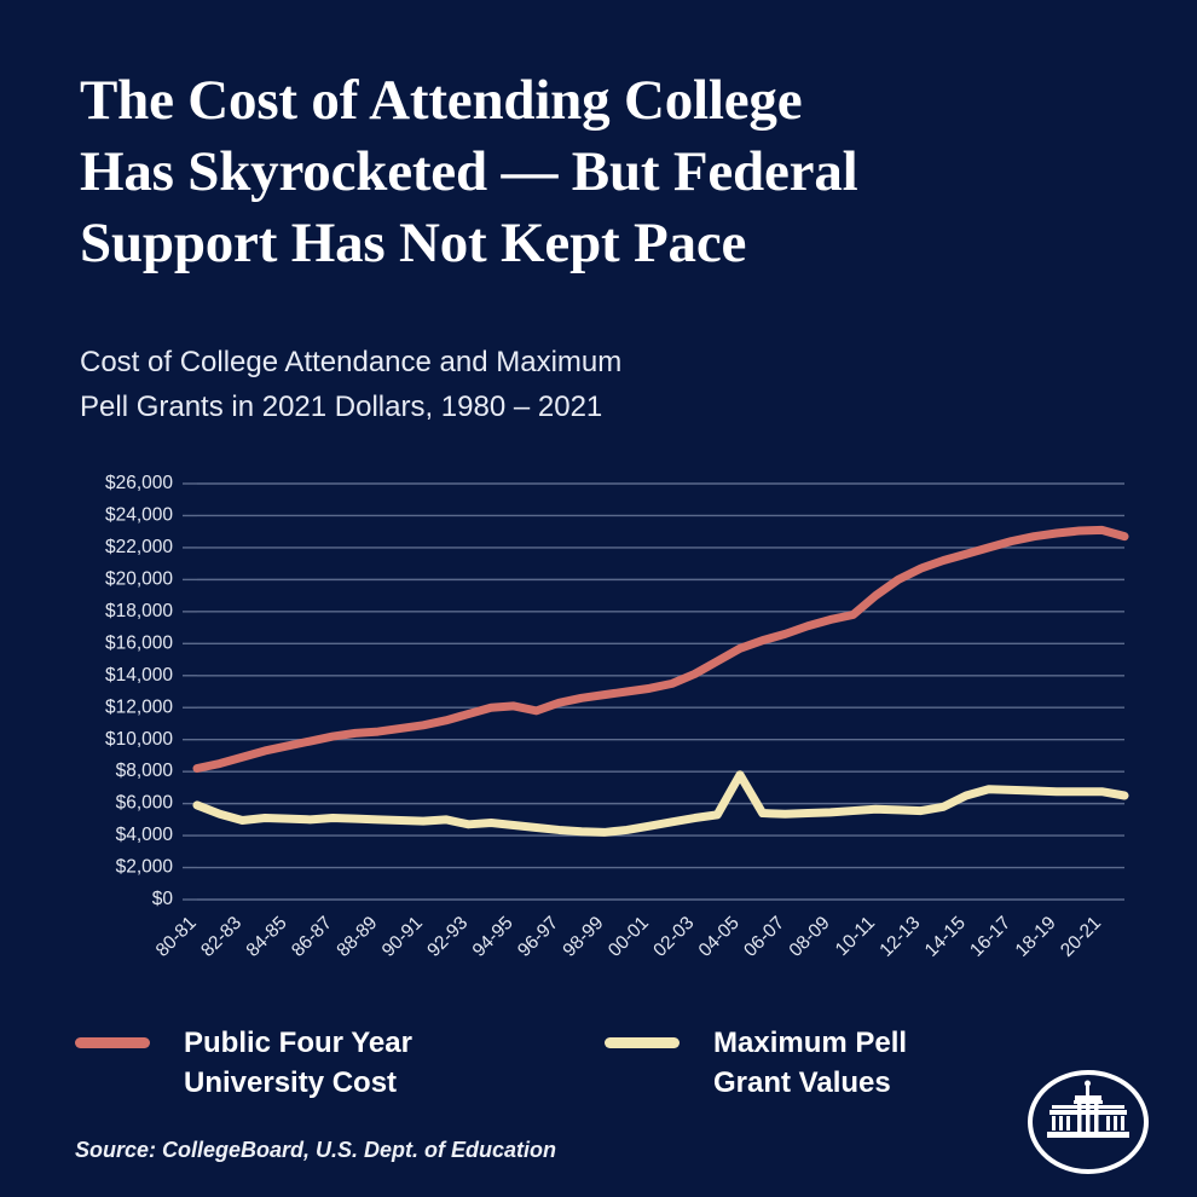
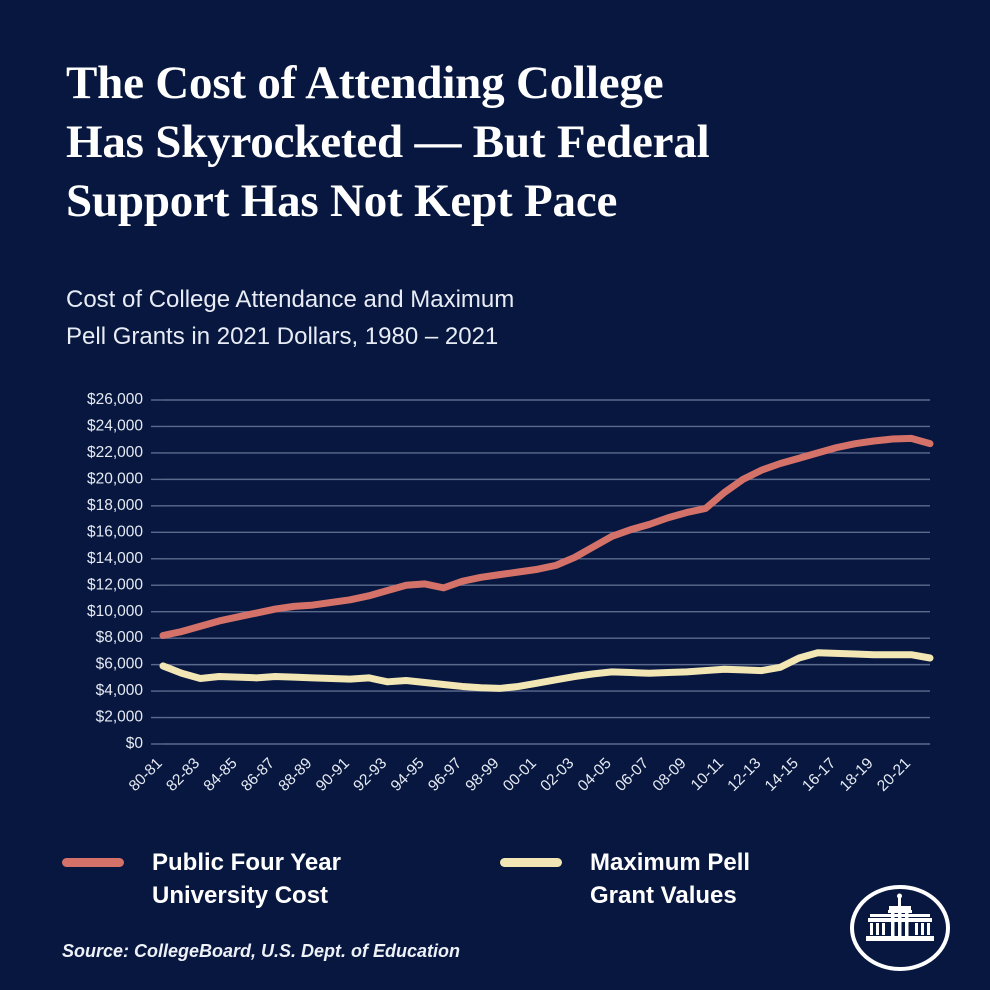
Maximum Pell Grant Values/04-05: $7800 -> $5400
